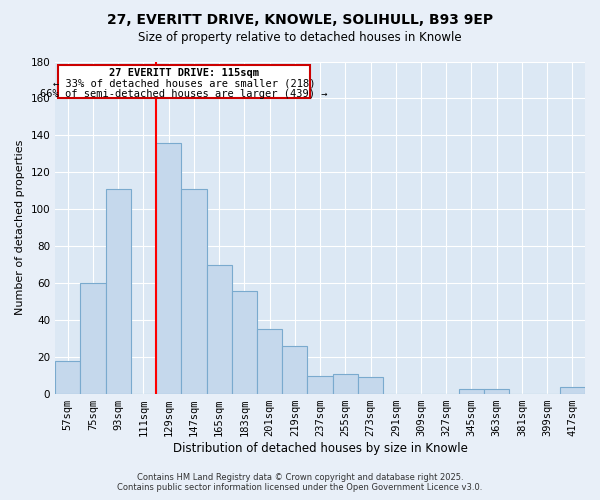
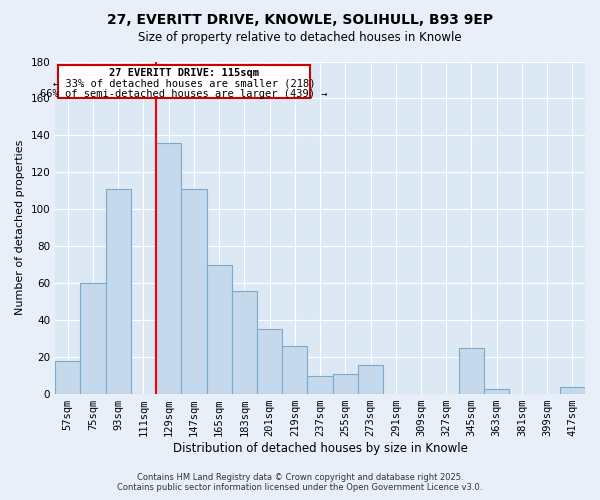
273sqm: 9 -> 16
345sqm: 3 -> 25
